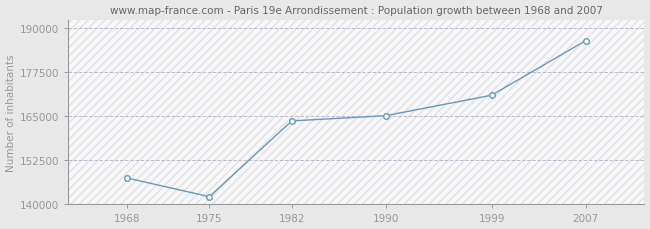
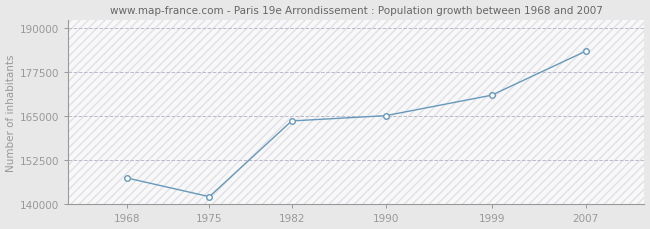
2007: 186500 -> 183500
